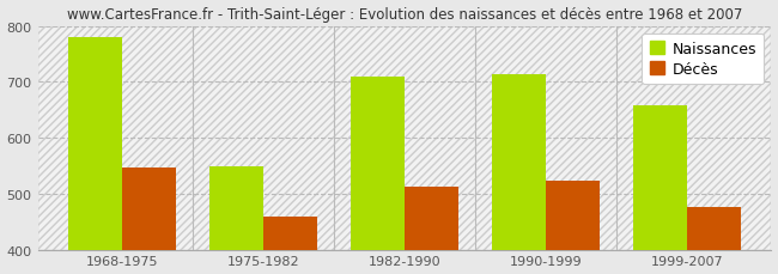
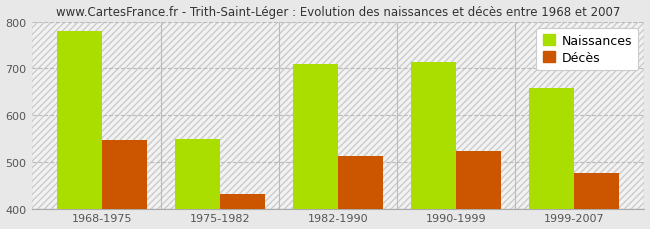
Décès/1975-1982: 460 -> 432
